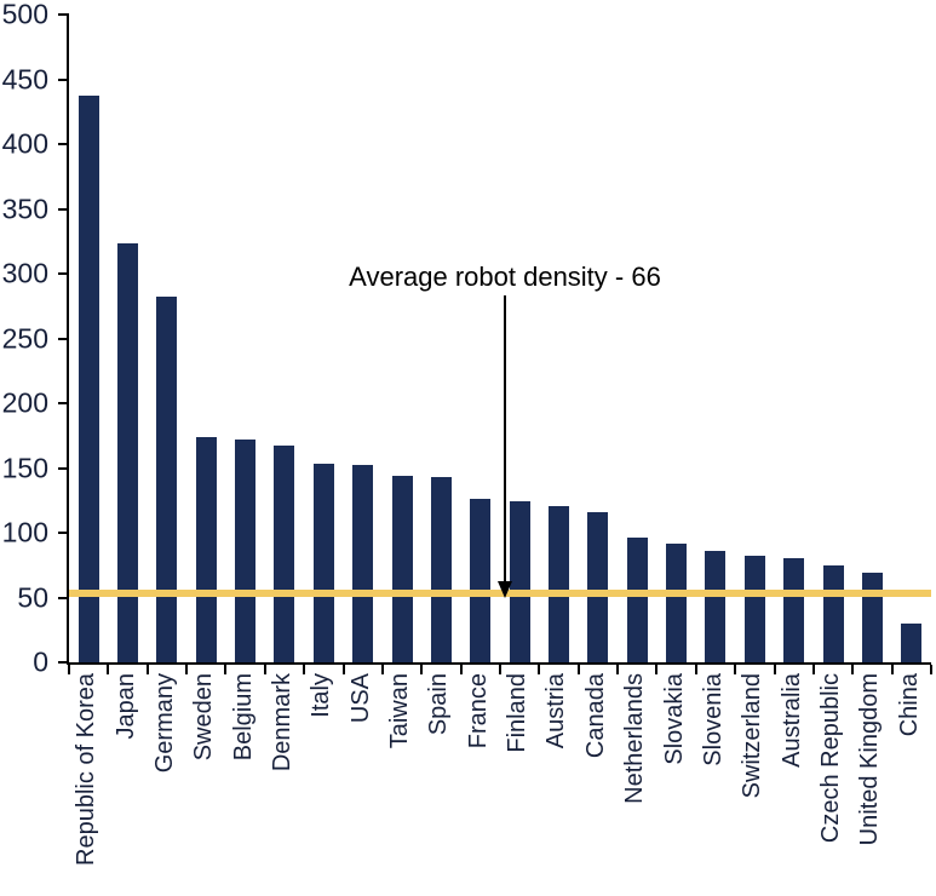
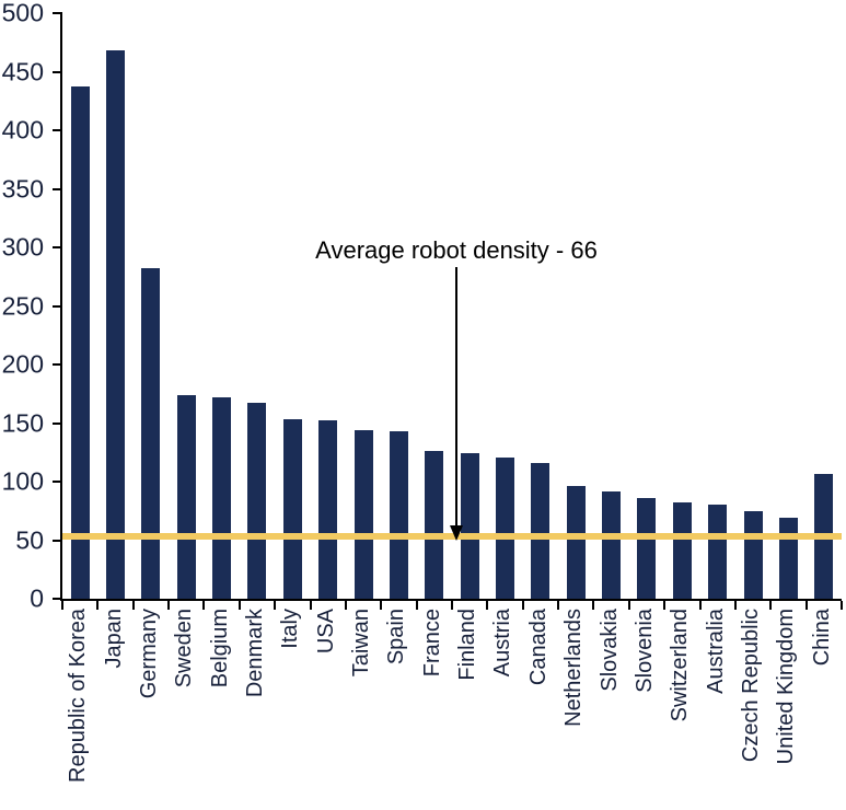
Japan: 323 -> 468
China: 30 -> 107
